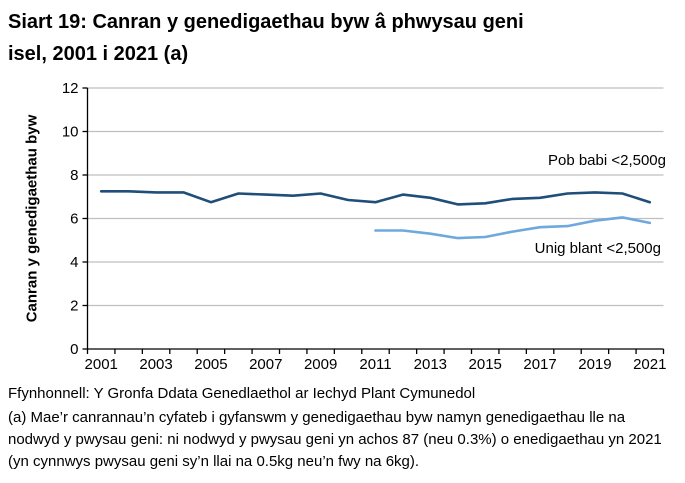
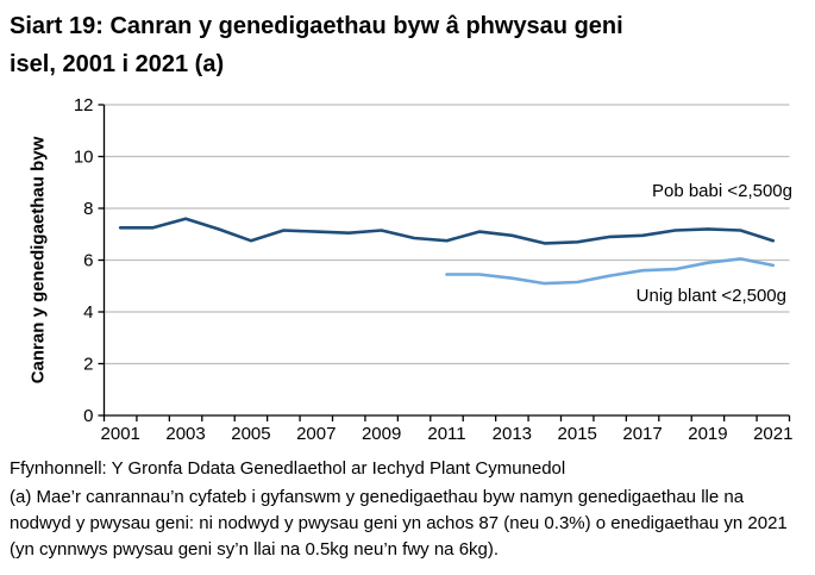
Pob babi <2,500g/2003: 7.2 -> 7.6
